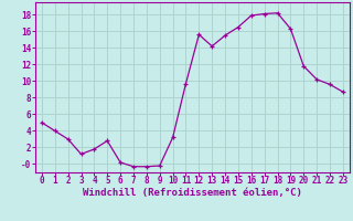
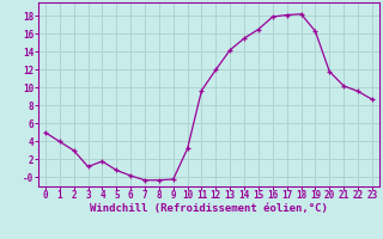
5: 2.8 -> 0.8
12: 15.6 -> 12.0
